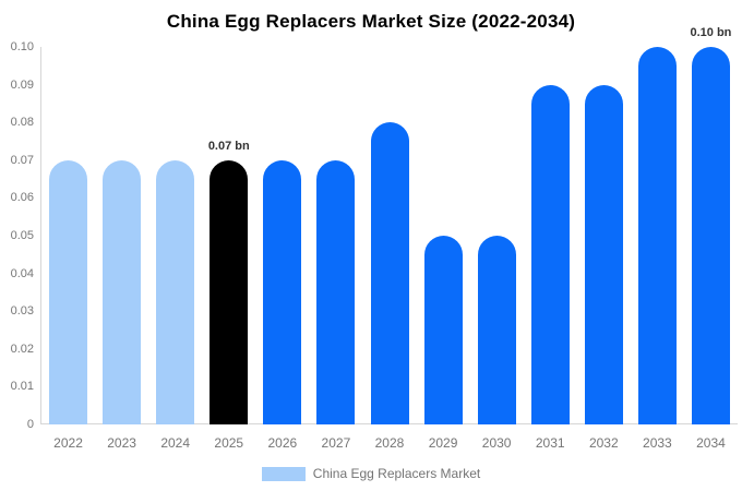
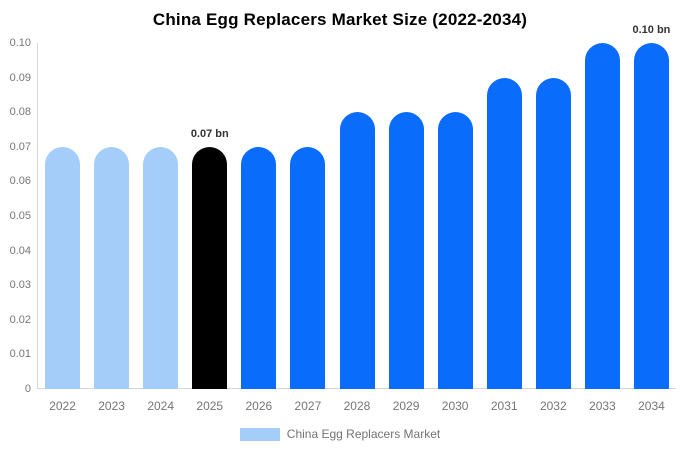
2029: 0.05 -> 0.08
2030: 0.05 -> 0.08
